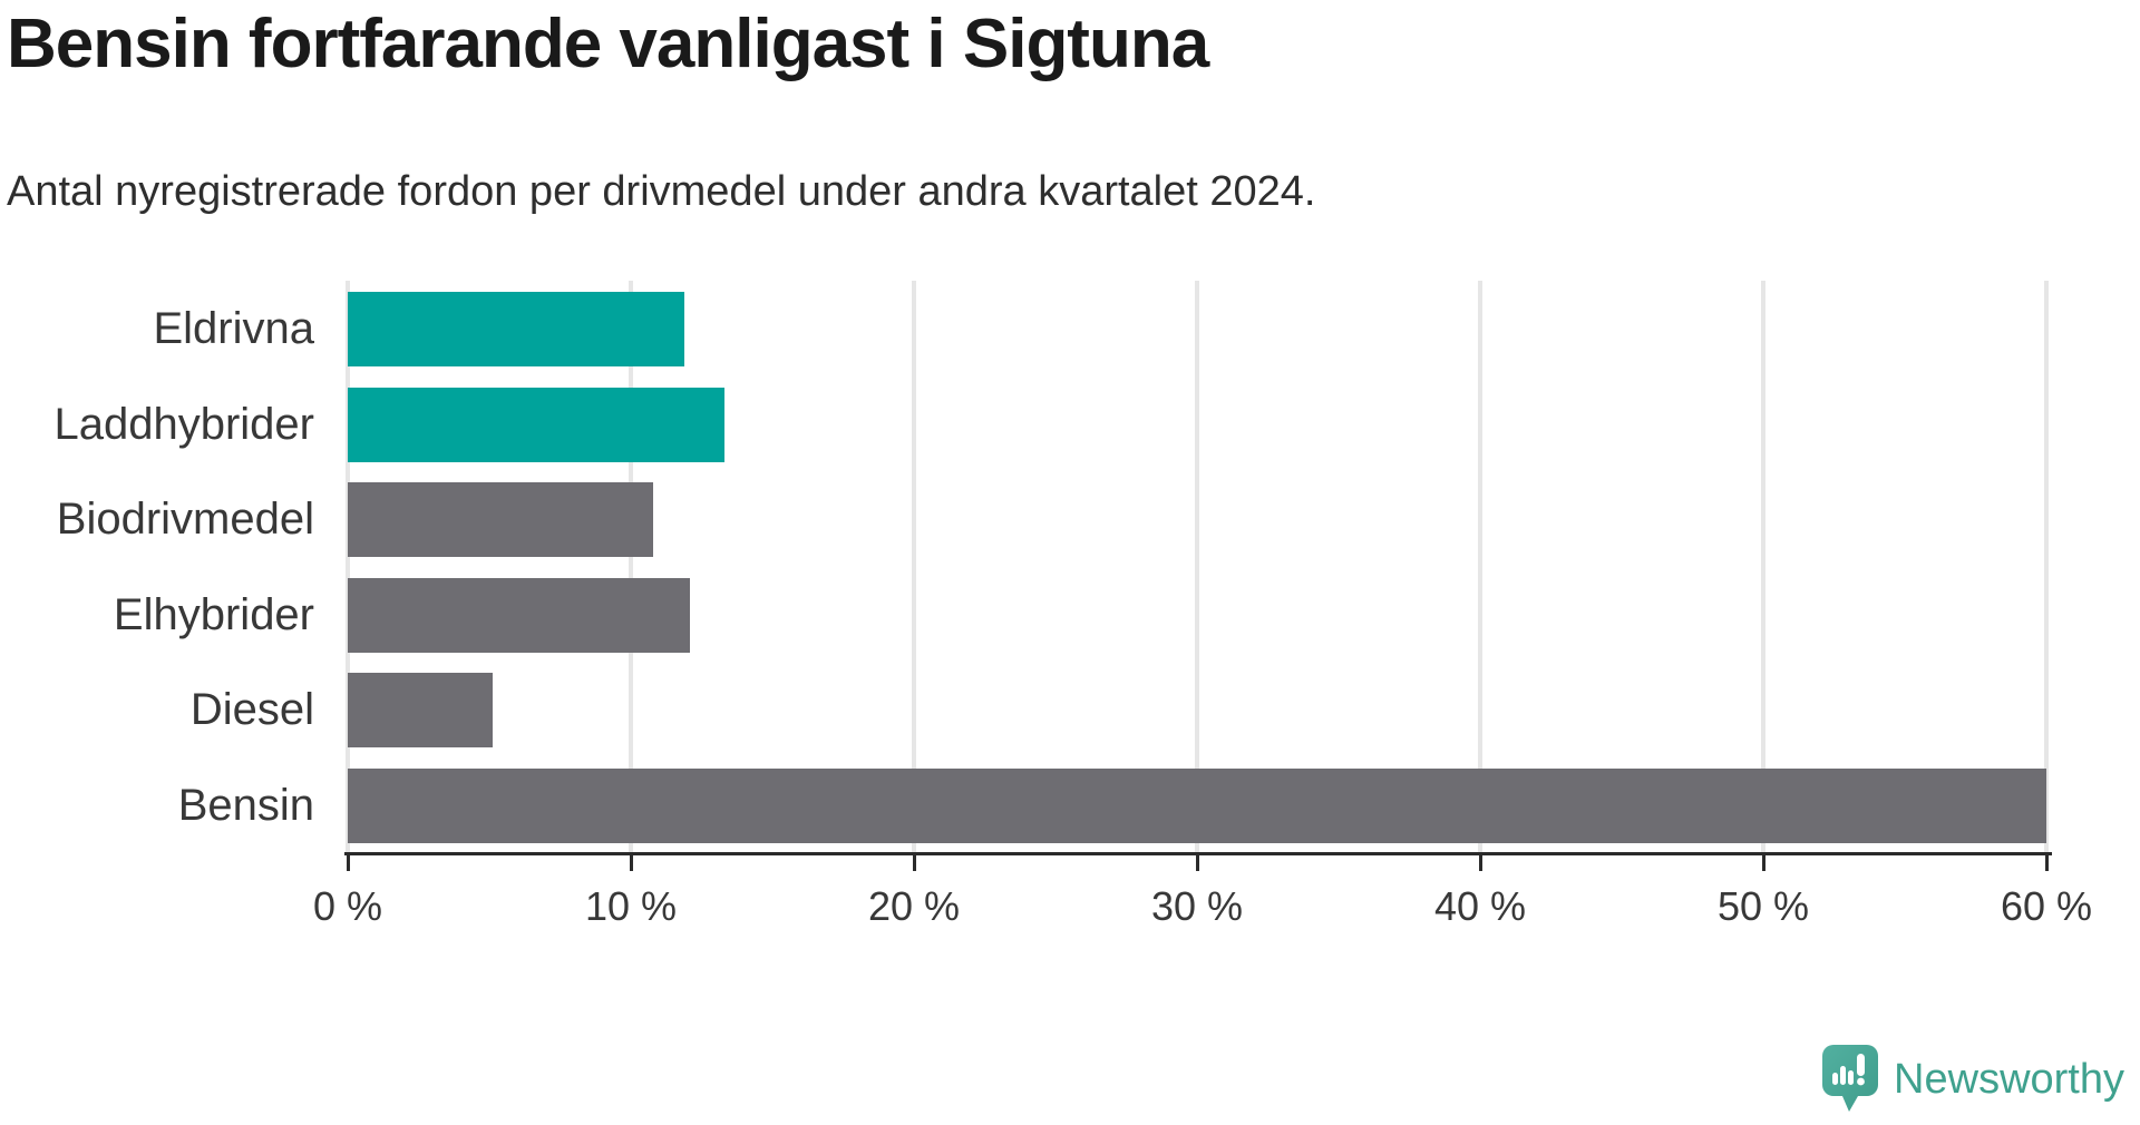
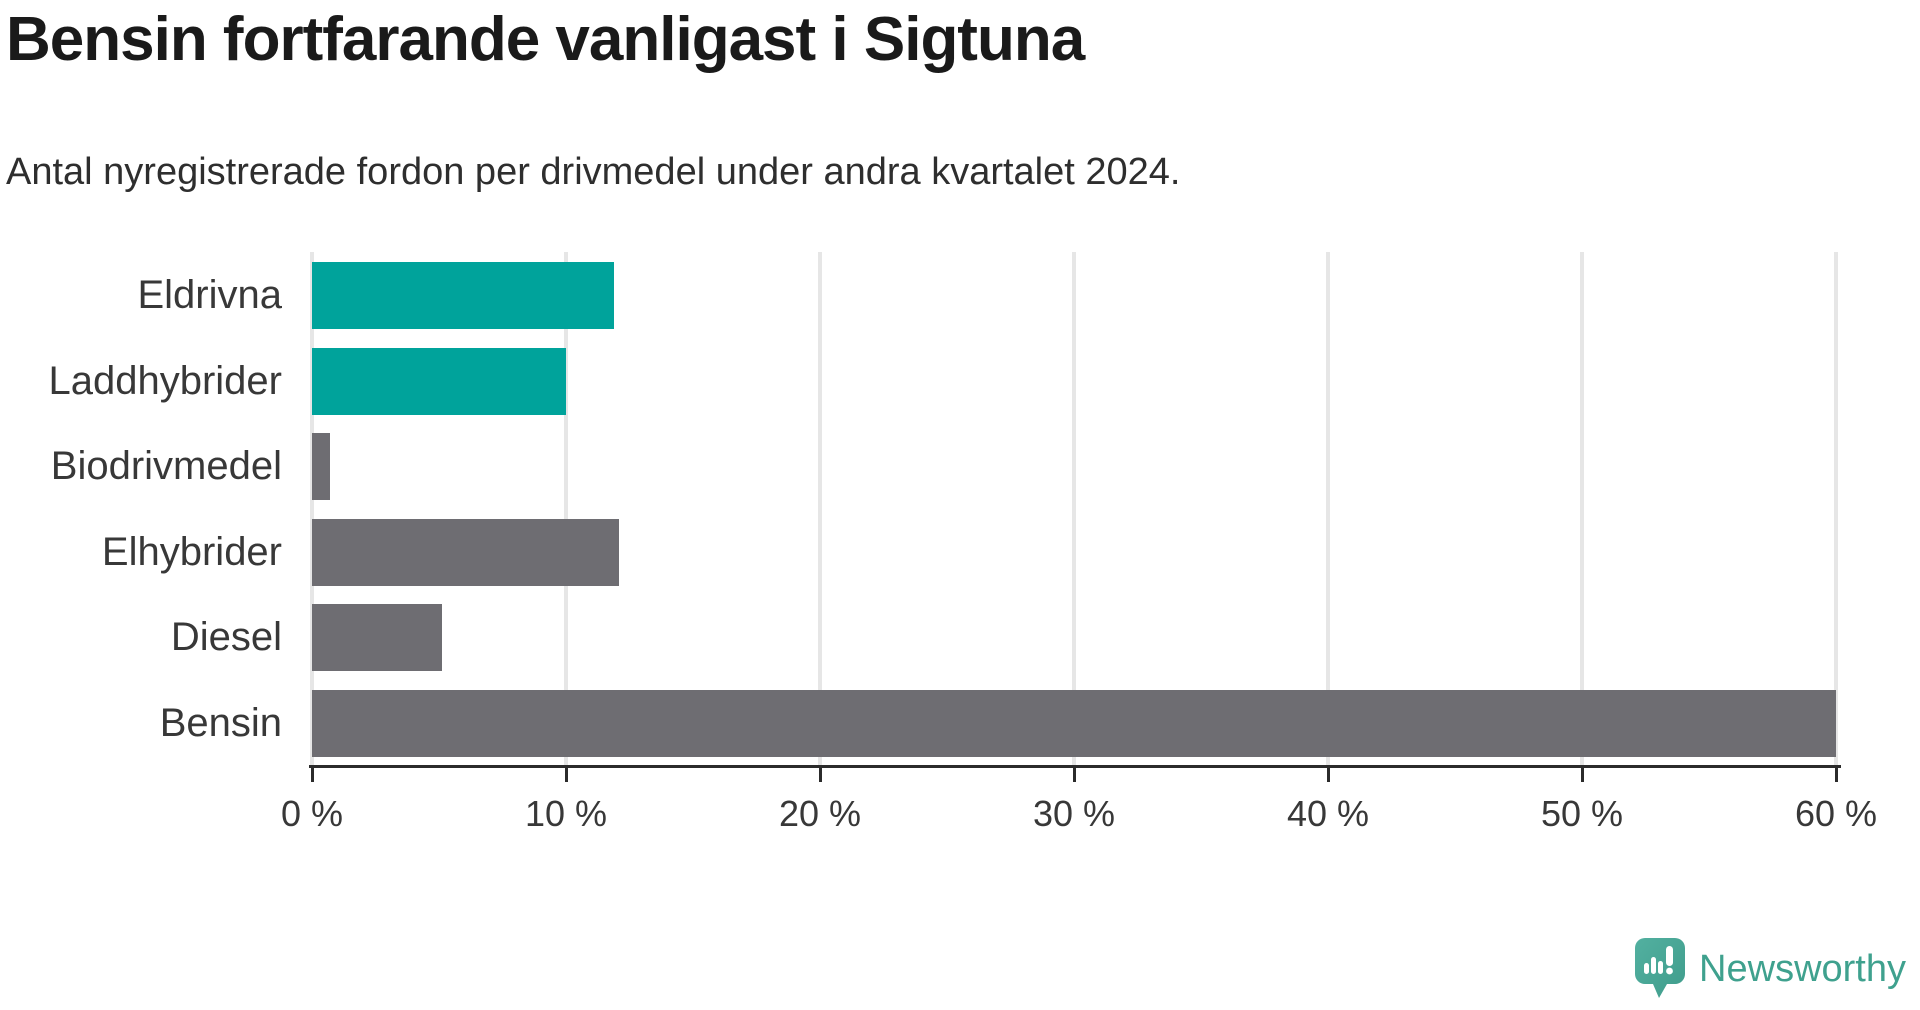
Laddhybrider: 13.3% -> 10.0%
Biodrivmedel: 10.8% -> 0.7%
